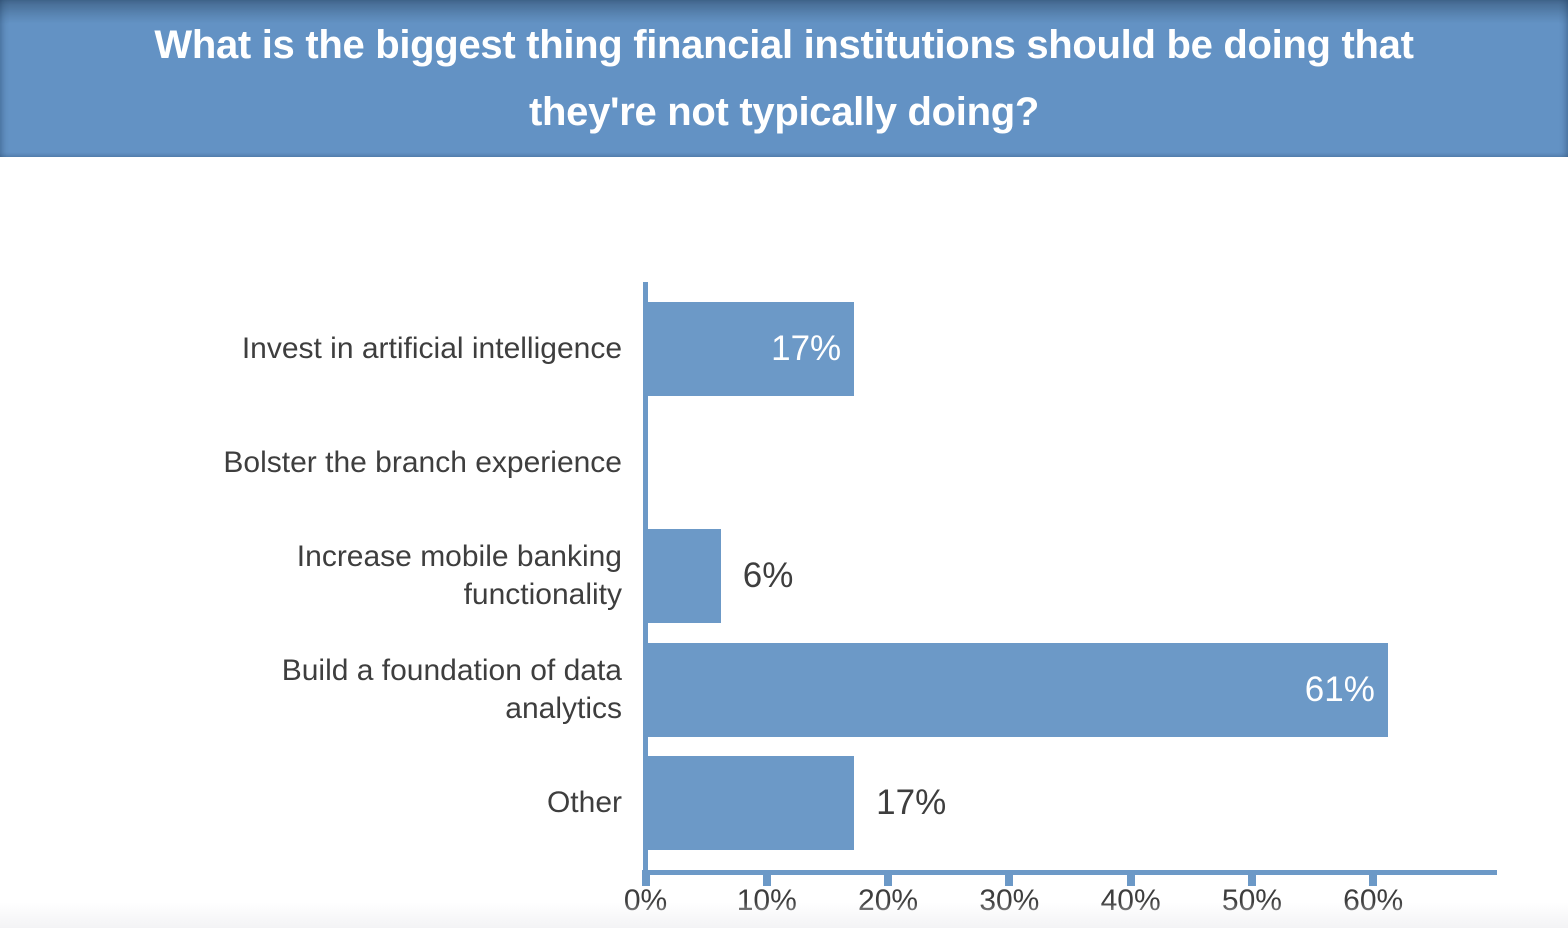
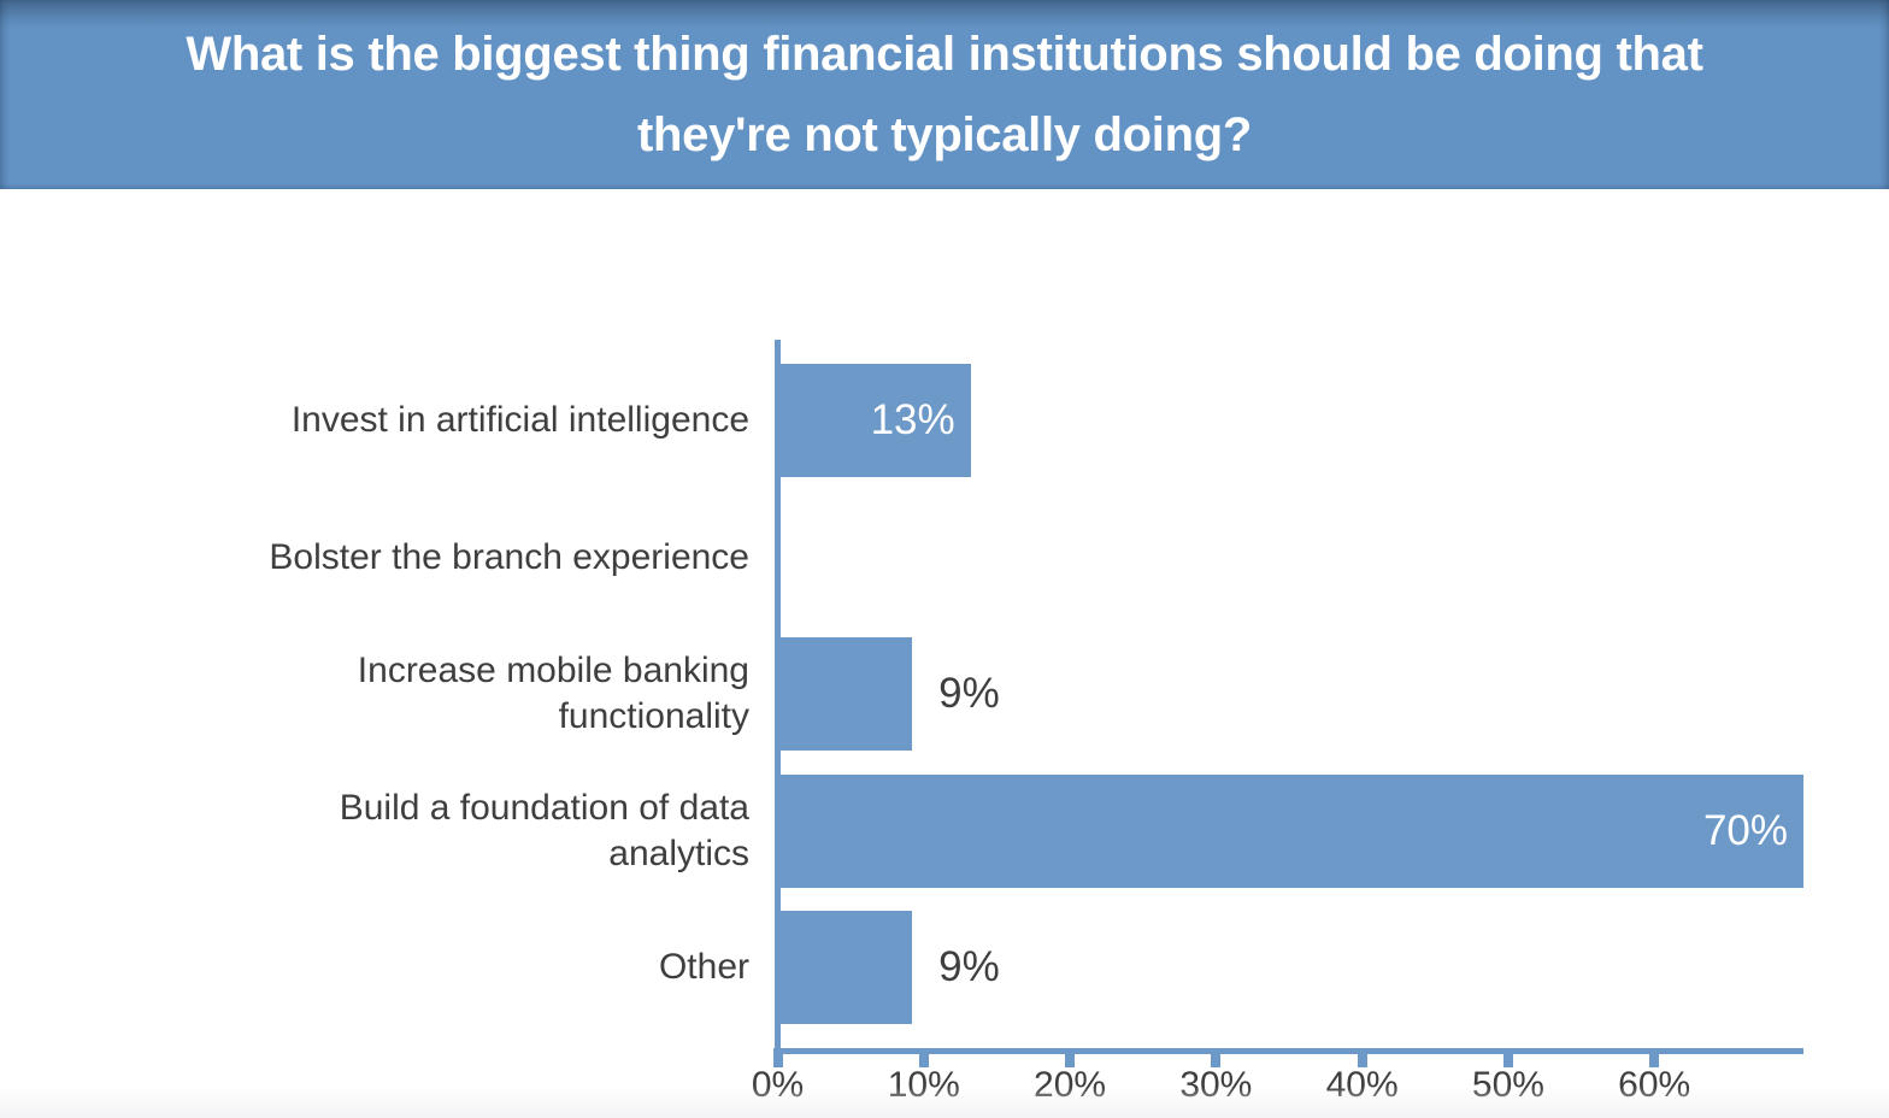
Invest in artificial intelligence: 17% -> 13%
Increase mobile banking functionality: 6% -> 9%
Build a foundation of data analytics: 61% -> 70%
Other: 17% -> 9%
